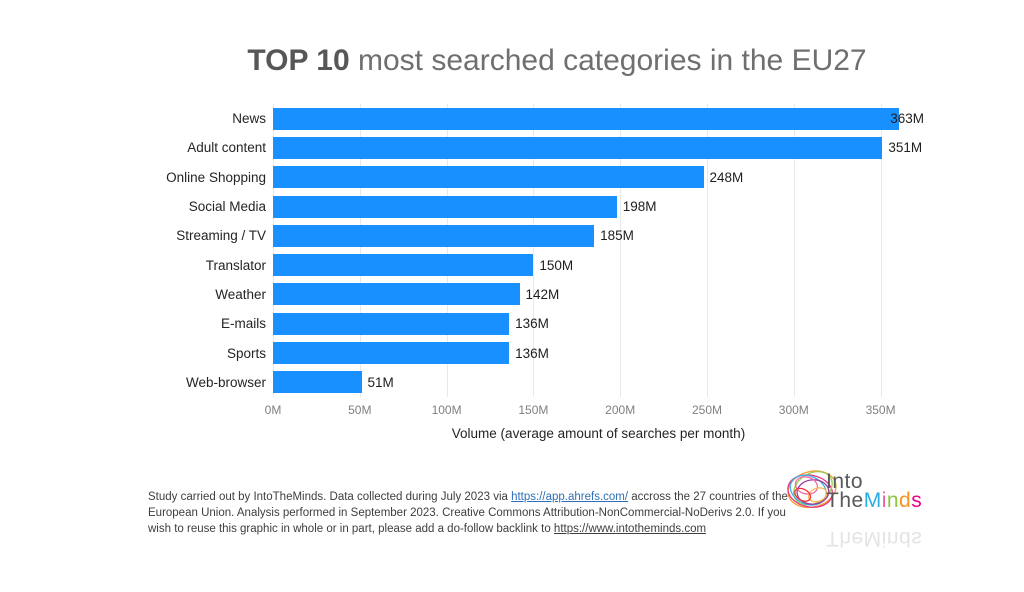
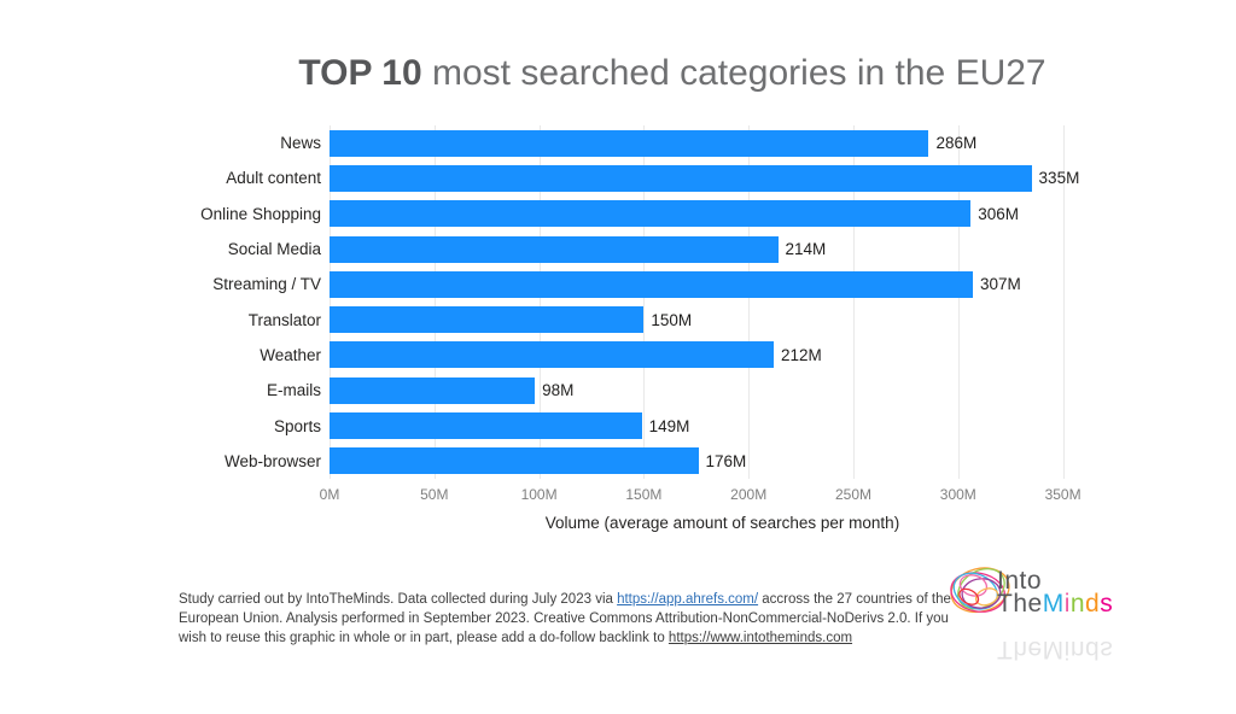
News: 363M -> 286M
Adult content: 351M -> 335M
Online Shopping: 248M -> 306M
Social Media: 198M -> 214M
Streaming / TV: 185M -> 307M
Weather: 142M -> 212M
E-mails: 136M -> 98M
Sports: 136M -> 149M
Web-browser: 51M -> 176M
